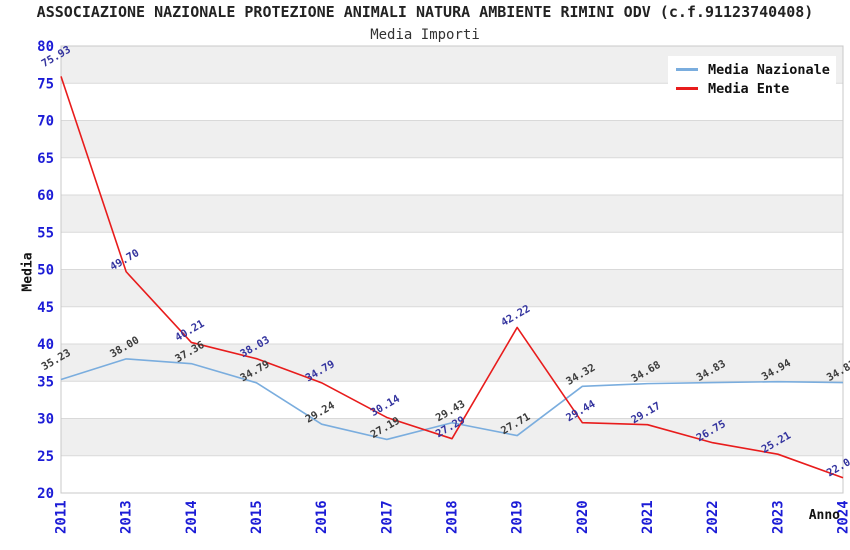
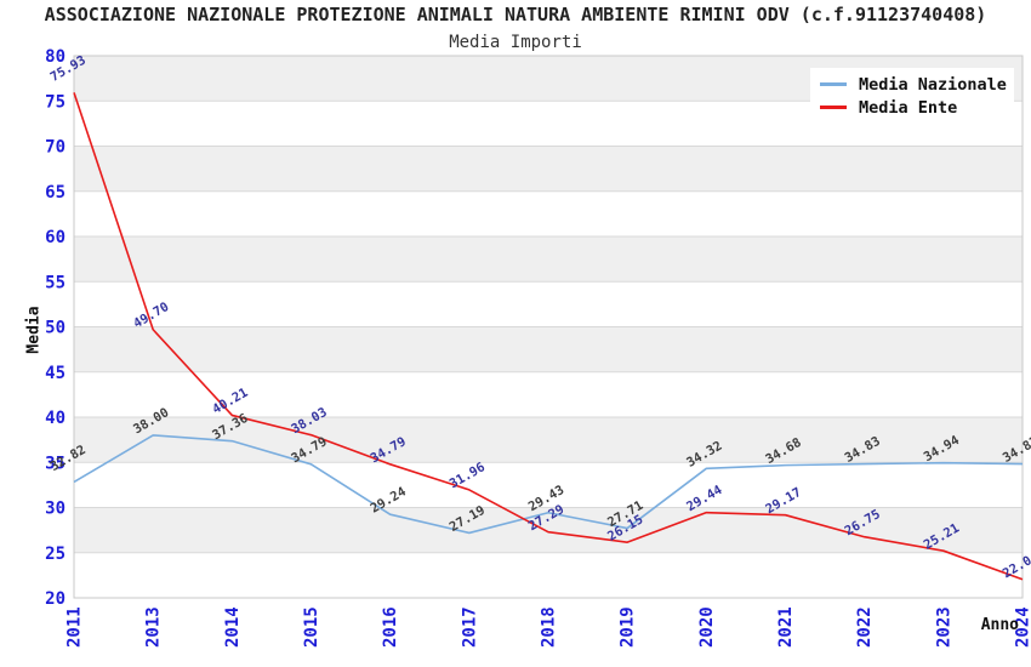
Media Nazionale/2011: 35.23 -> 32.82
Media Ente/2017: 30.14 -> 31.96
Media Ente/2019: 42.22 -> 26.15
